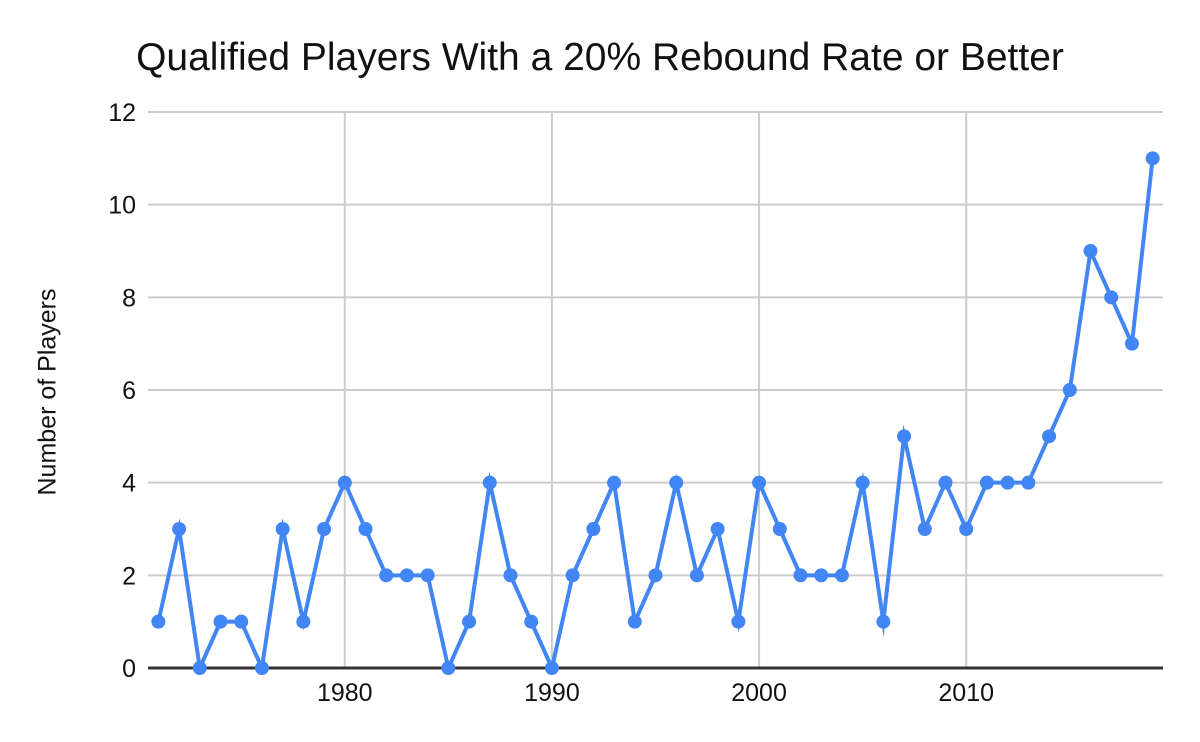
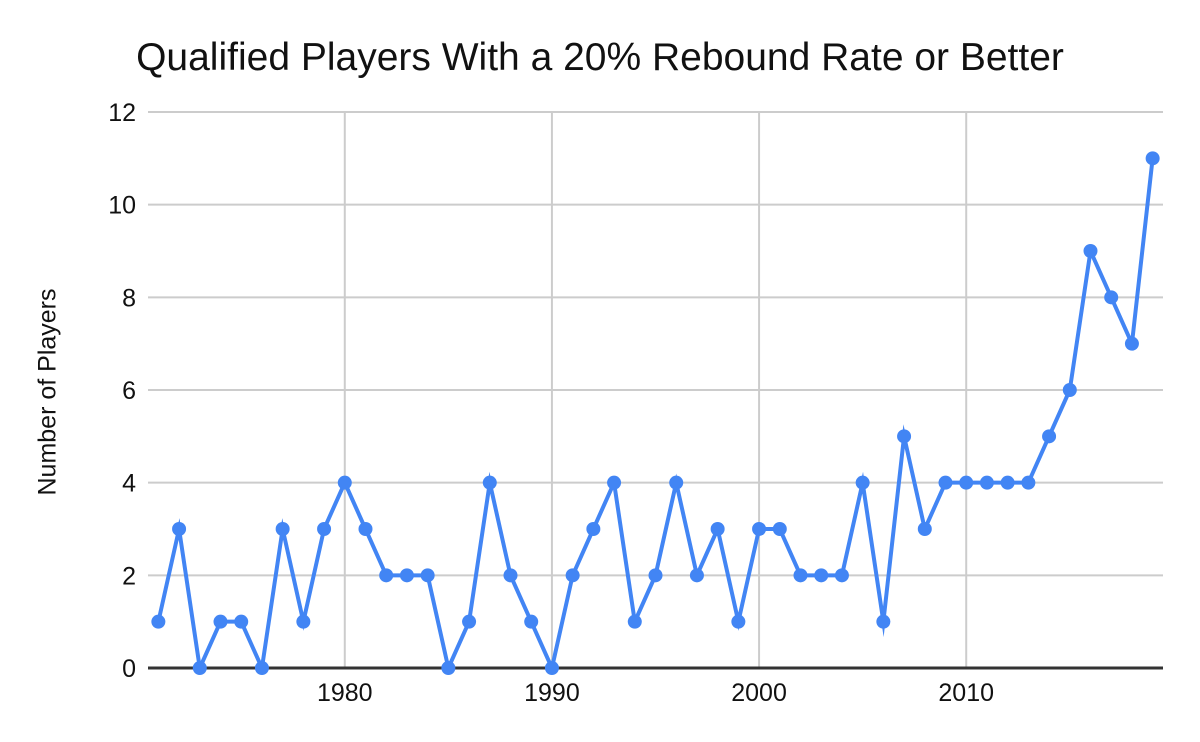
2000: 4 -> 3
2010: 3 -> 4
